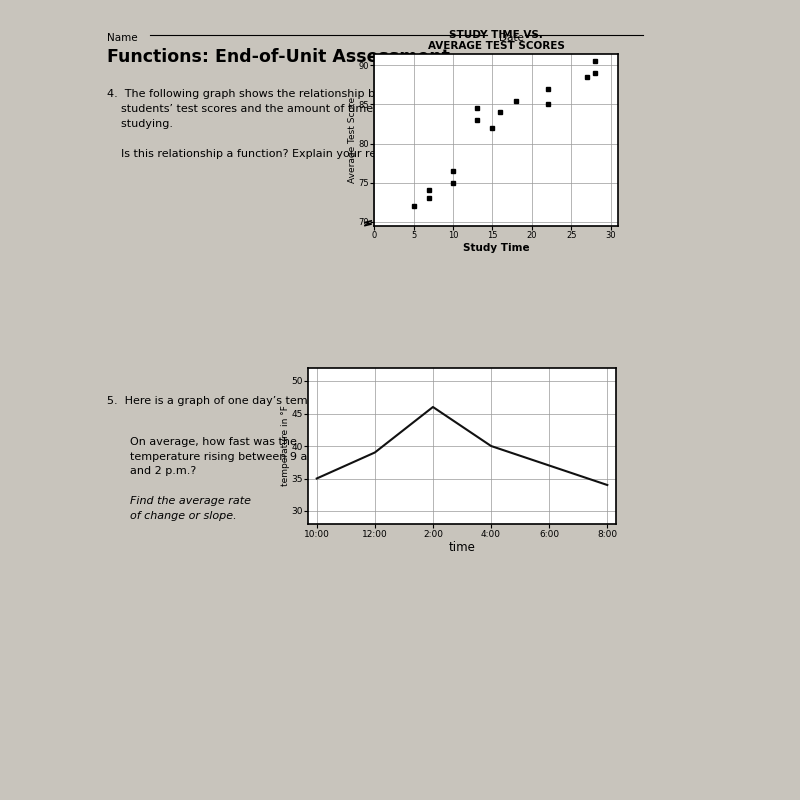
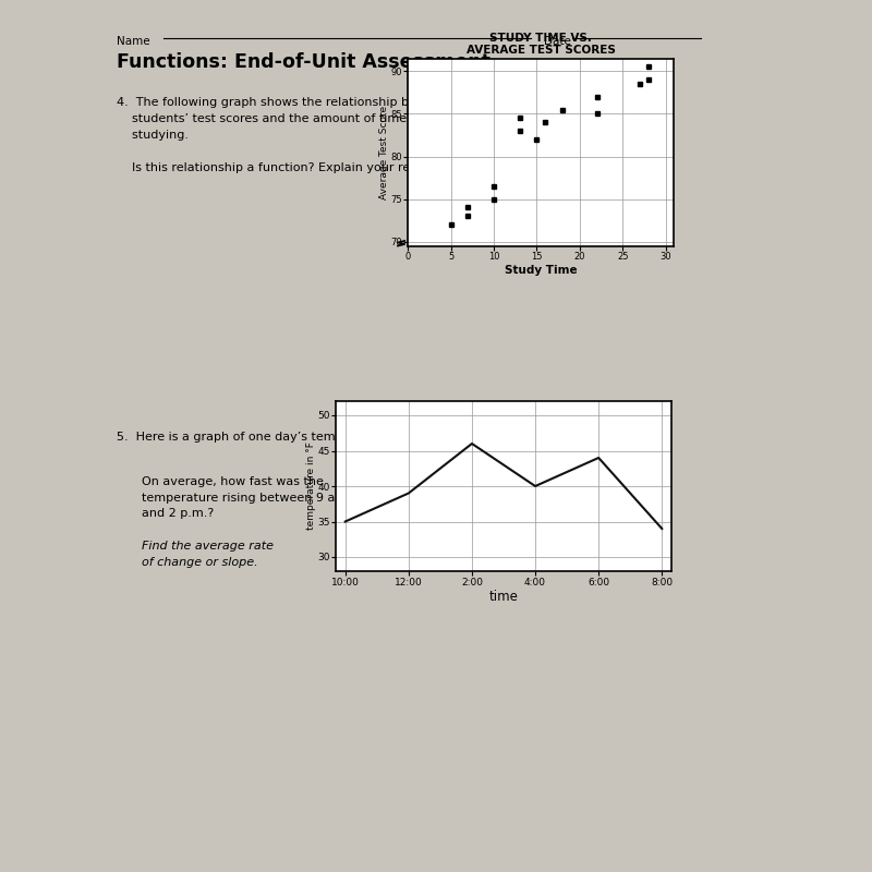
6:00: 37 -> 44
